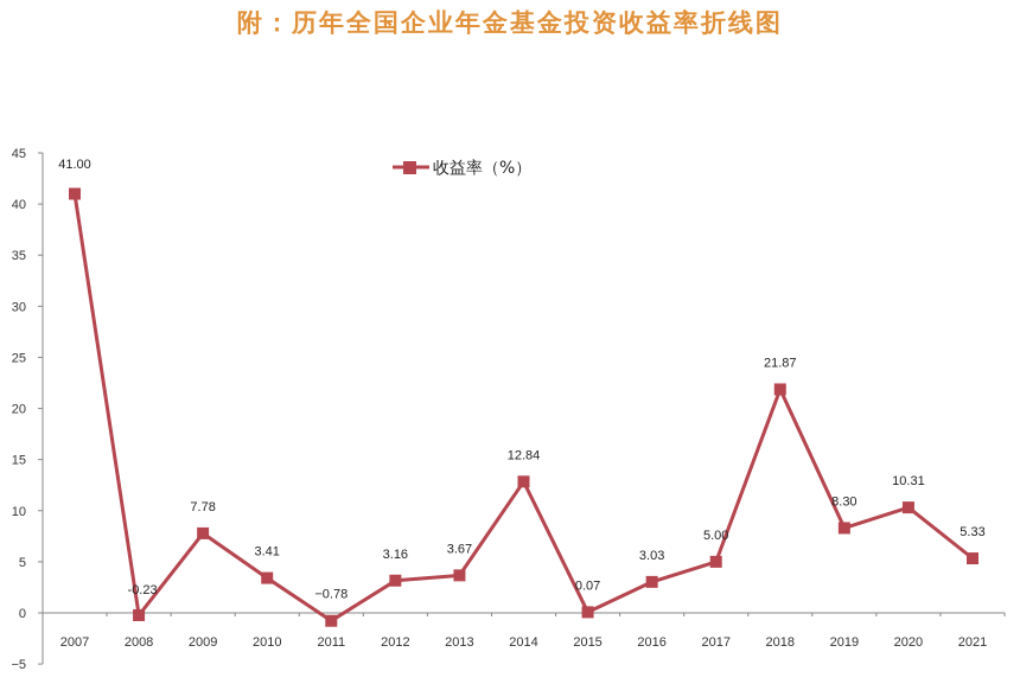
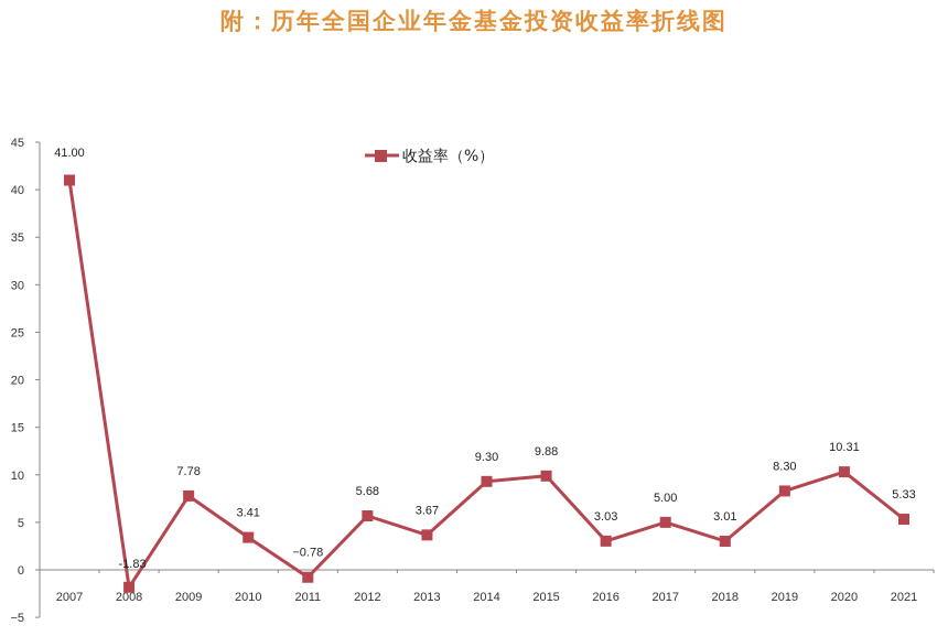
2008: -0.23 -> -1.83
2012: 3.16 -> 5.68
2014: 12.84 -> 9.30
2015: 0.07 -> 9.88
2018: 21.87 -> 3.01
